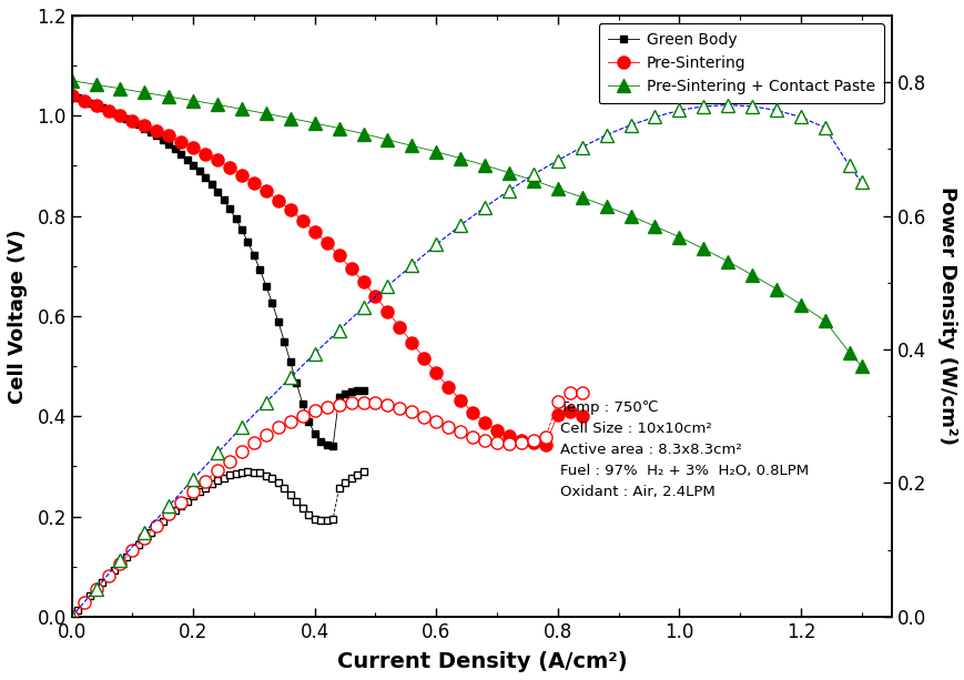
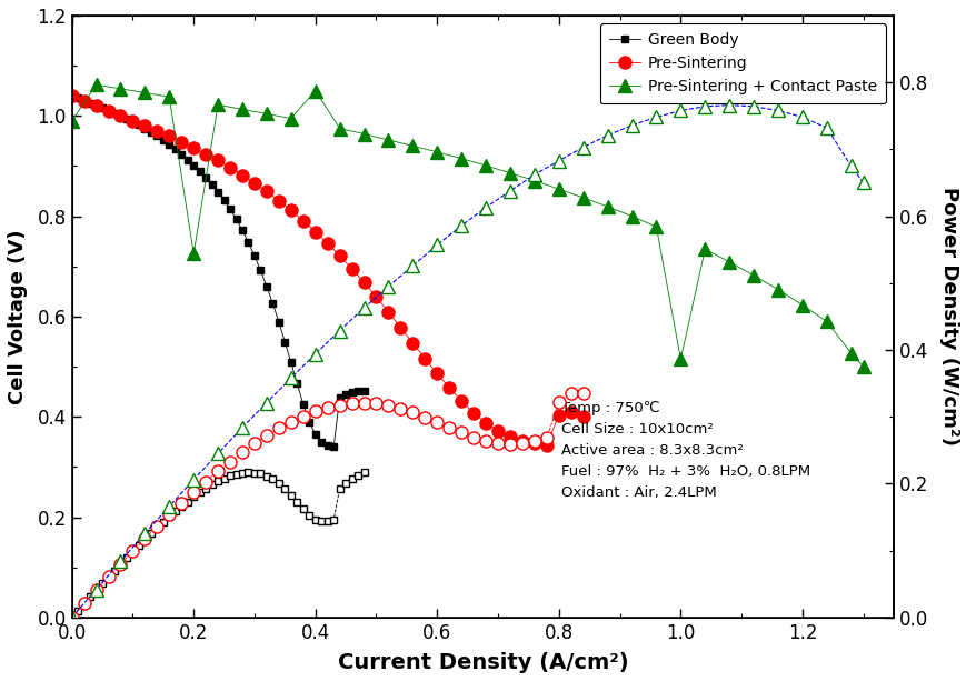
Pre-Sintering + Contact Paste/0.0: 1.070 -> 0.990
Pre-Sintering + Contact Paste/0.2: 1.030 -> 0.725
Pre-Sintering + Contact Paste/0.4: 0.985 -> 1.050
Pre-Sintering + Contact Paste/1.0: 0.758 -> 0.515
